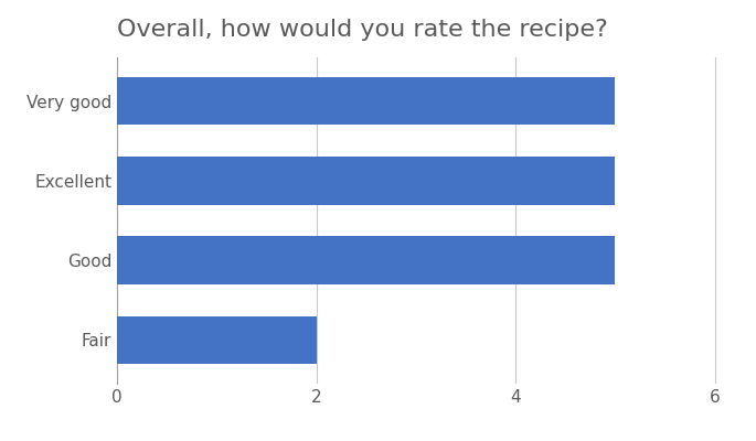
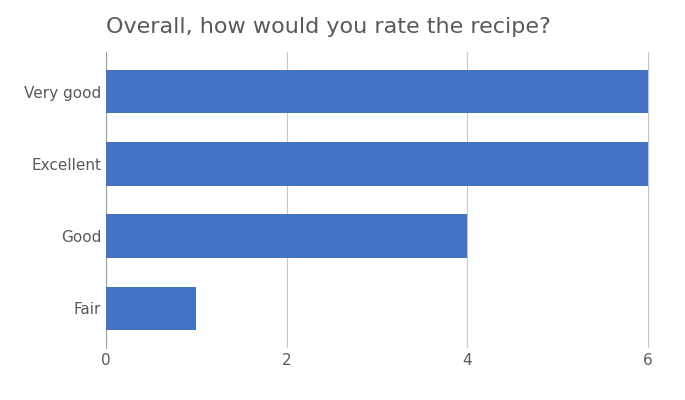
Very good: 5 -> 6
Excellent: 5 -> 6
Good: 5 -> 4
Fair: 2 -> 1
